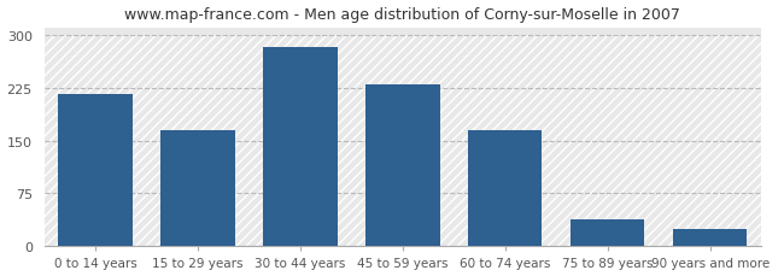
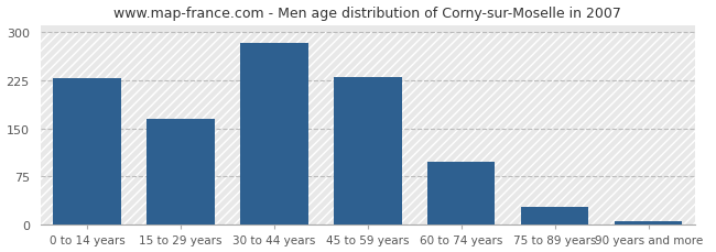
0 to 14 years: 216 -> 228
60 to 74 years: 164 -> 98
75 to 89 years: 38 -> 28
90 years and more: 24 -> 5
